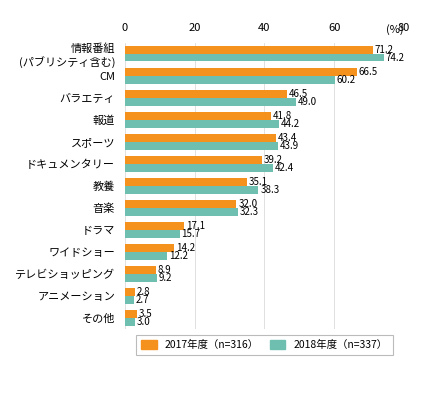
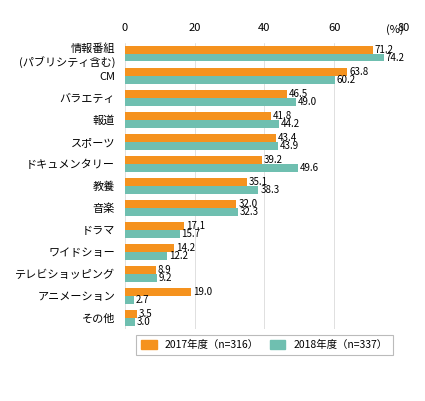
2017年度（n=316）/CM: 66.5 -> 63.8
2018年度（n=337）/ドキュメンタリー: 42.4 -> 49.6
2017年度（n=316）/アニメーション: 2.8 -> 19.0
